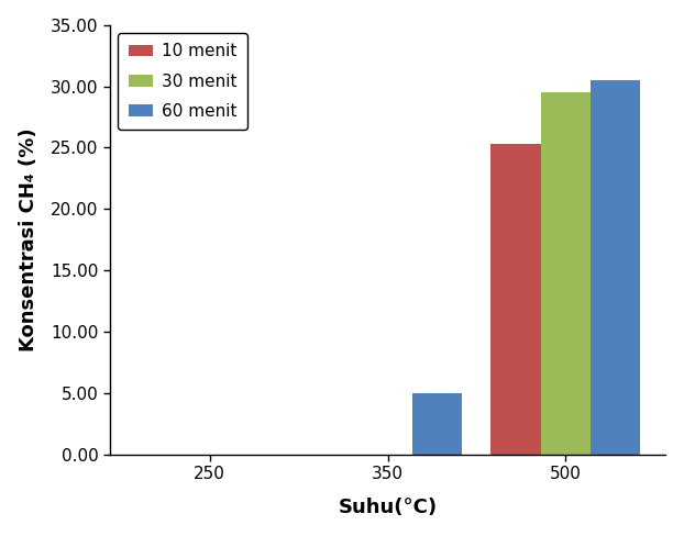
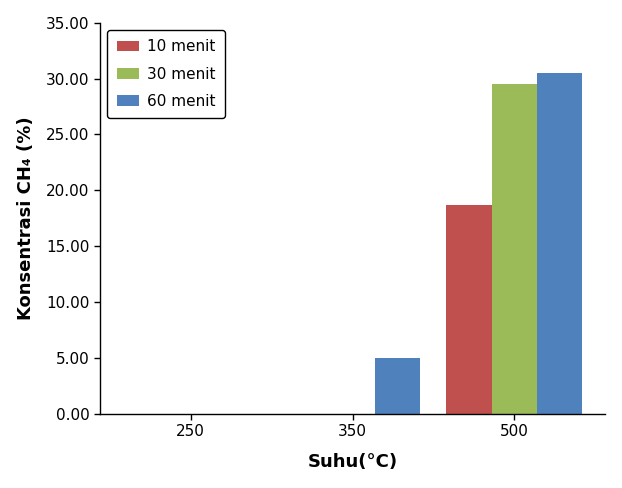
10 menit/500: 25.3 -> 18.7
